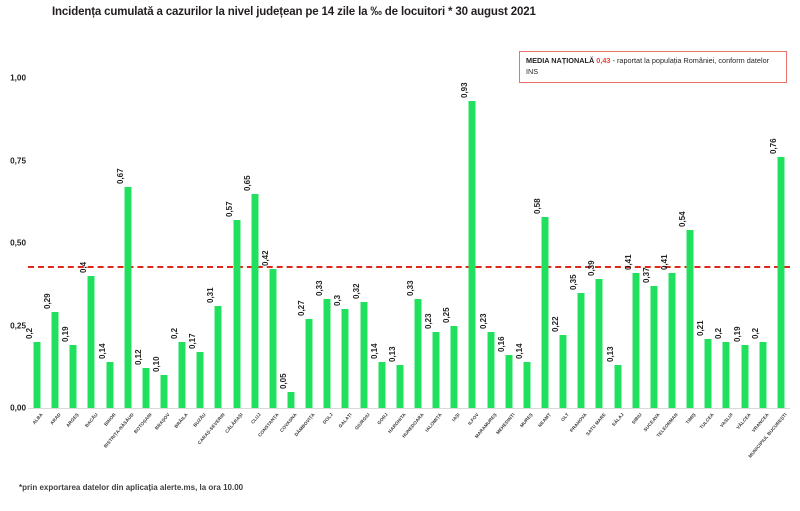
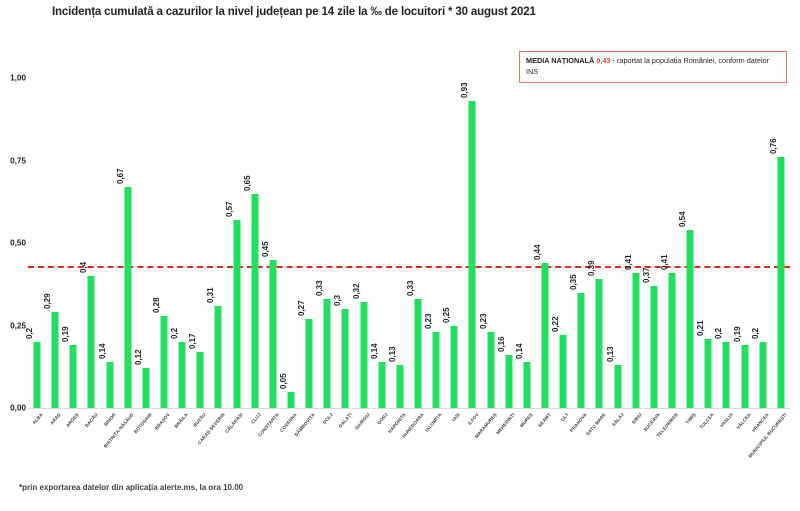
BRAȘOV: 0,10 -> 0,28
CONSTANȚA: 0,42 -> 0,45
NEAMȚ: 0,58 -> 0,44
